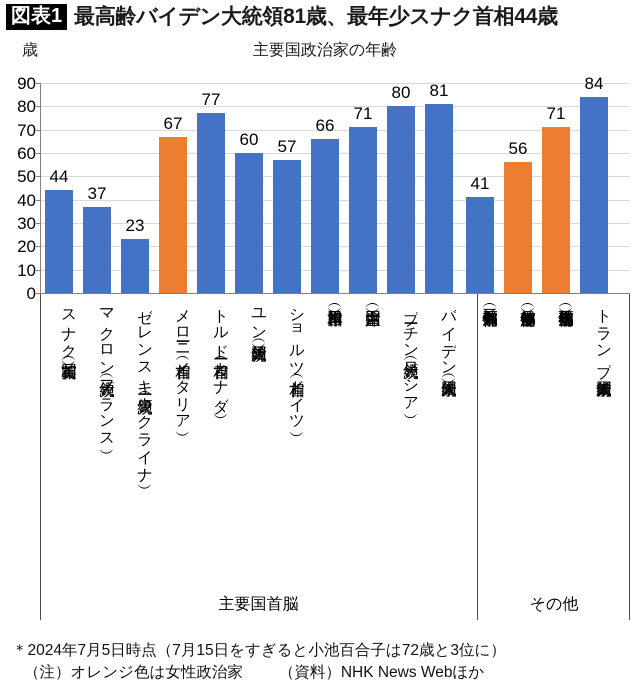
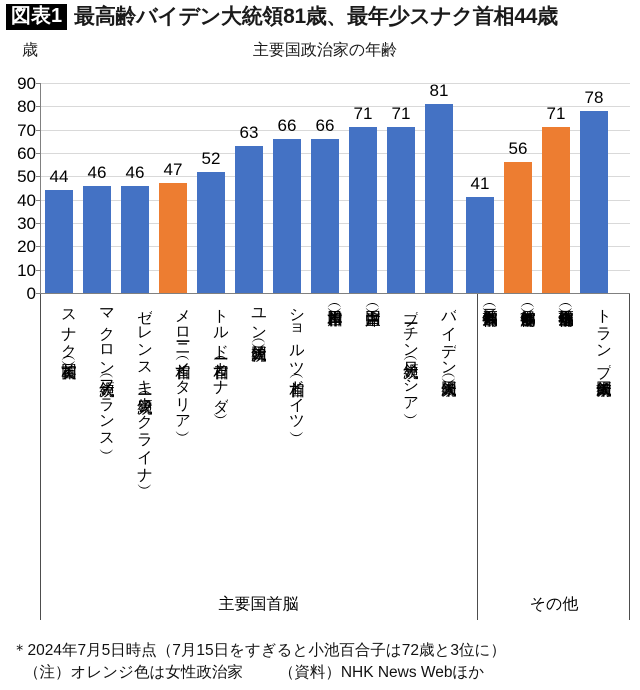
マクロン大統領（フランス）: 37 -> 46
ゼレンスキー大統領（ウクライナ）: 23 -> 46
メローニ首相（イタリア）: 67 -> 47
トルドー首相（カナダ）: 77 -> 52
ユン大統領（韓国）: 60 -> 63
ショルツ首相（ドイツ）: 57 -> 66
プーチン大統領（ロシア）: 80 -> 71
トランプ前米国大統領: 84 -> 78
